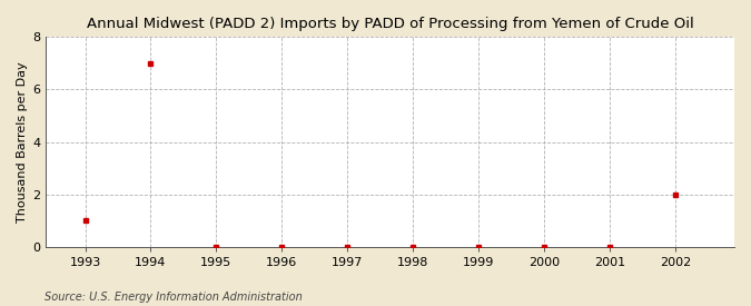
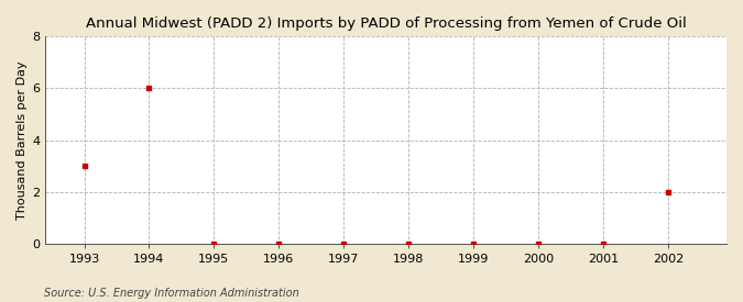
1993: 1 -> 3
1994: 7 -> 6
